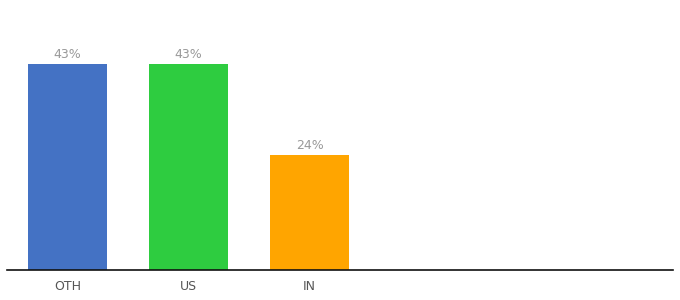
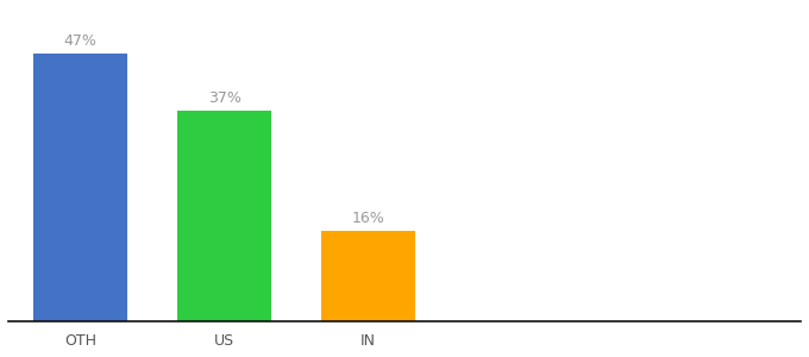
OTH: 43% -> 47%
US: 43% -> 37%
IN: 24% -> 16%
